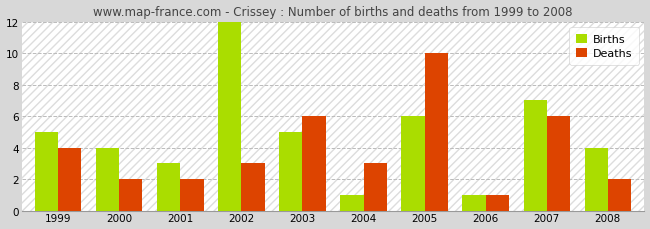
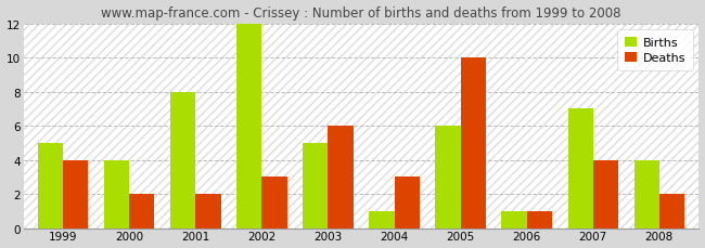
Births/2001: 3 -> 8
Deaths/2007: 6 -> 4
